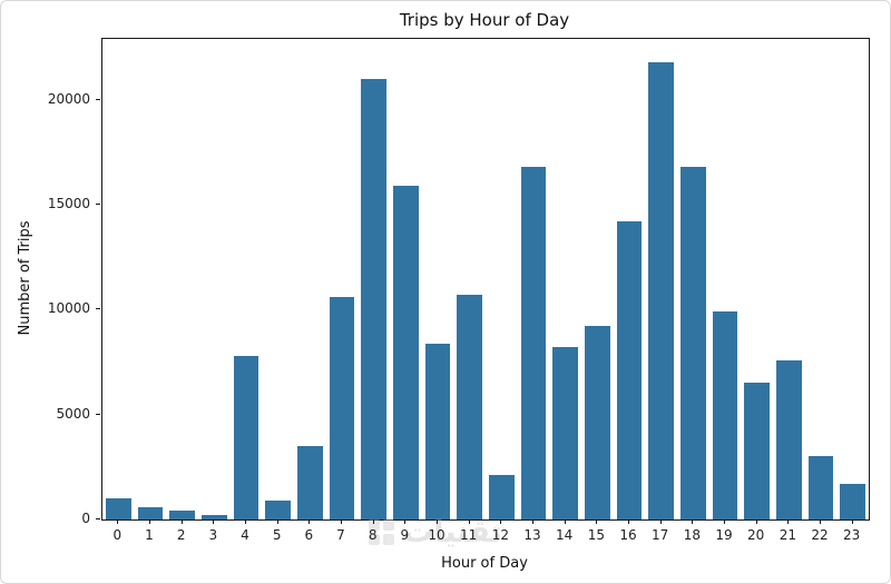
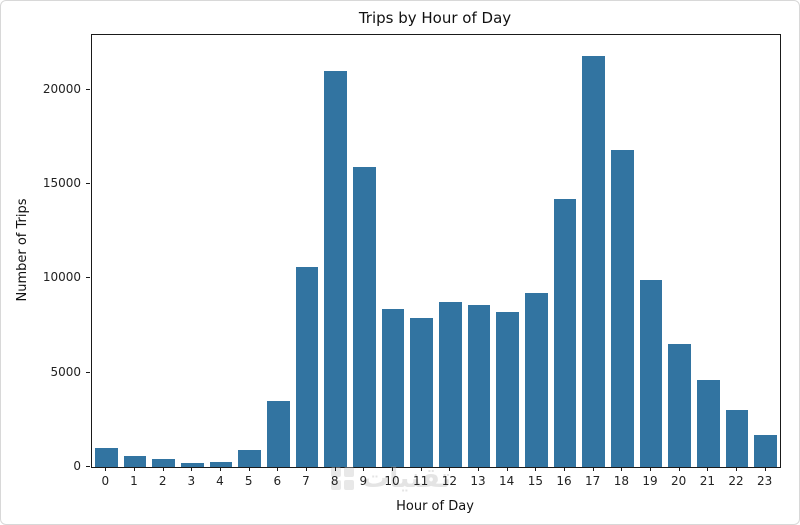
4: 7800 -> 200
11: 10700 -> 7900
12: 2100 -> 8800
13: 16800 -> 8600
21: 7600 -> 4600
